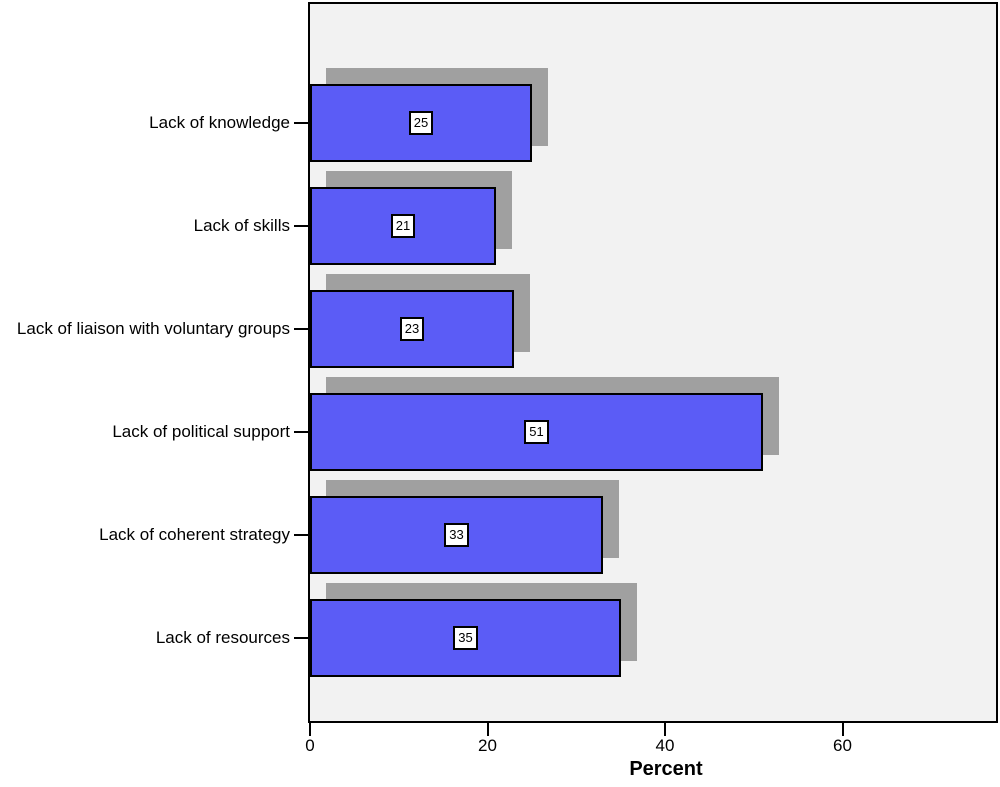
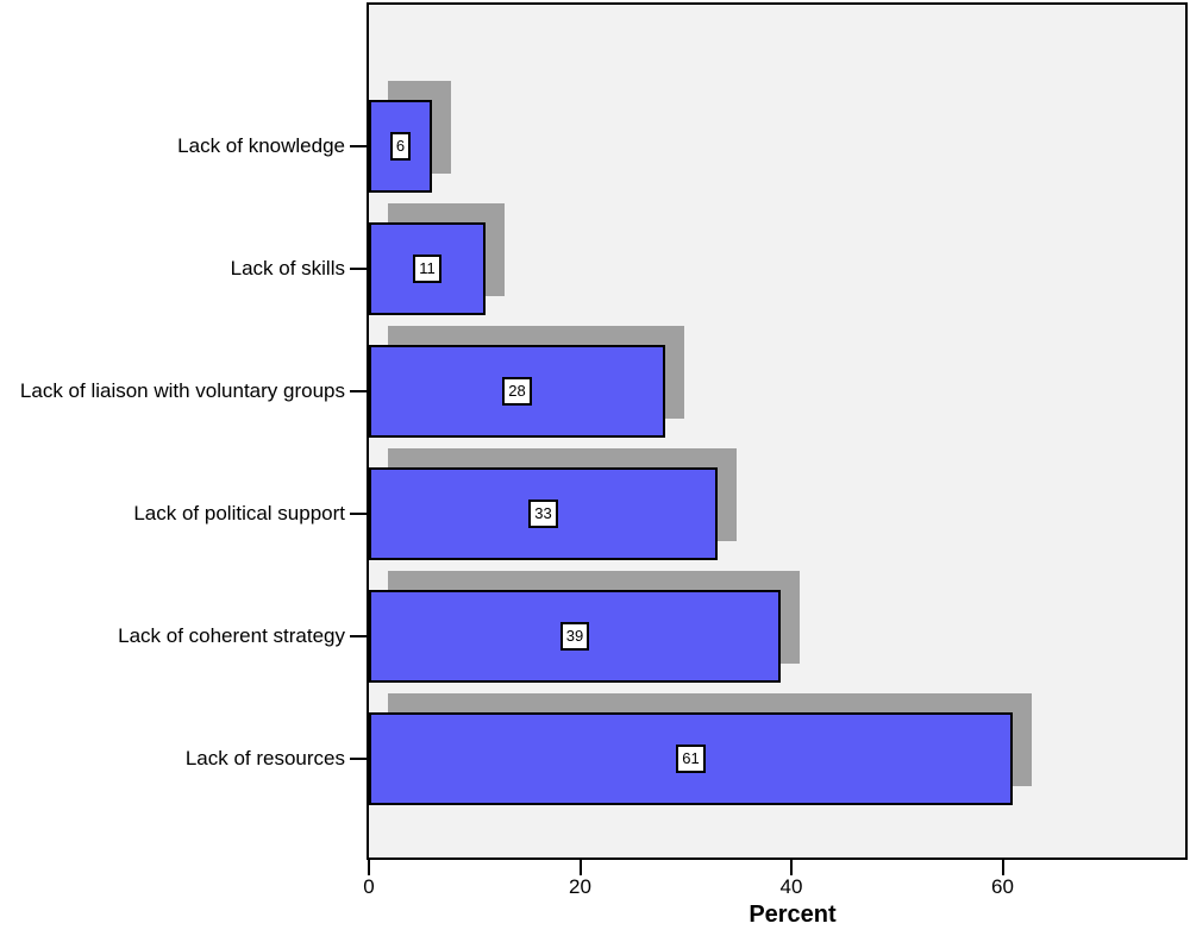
Lack of knowledge: 25 -> 6
Lack of skills: 21 -> 11
Lack of liaison with voluntary groups: 23 -> 28
Lack of political support: 51 -> 33
Lack of coherent strategy: 33 -> 39
Lack of resources: 35 -> 61
